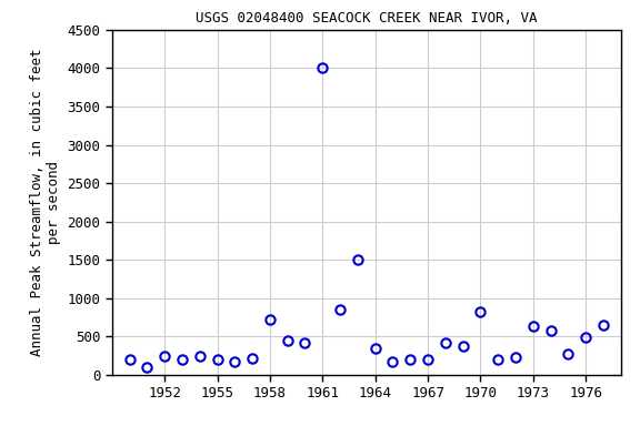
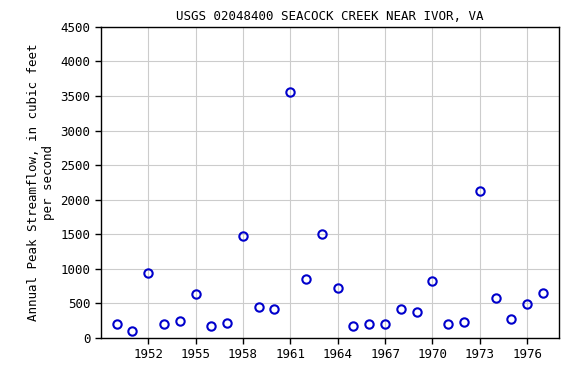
1952: 240 -> 940
1955: 200 -> 640
1958: 720 -> 1480
1961: 4010 -> 3560
1964: 350 -> 720
1973: 630 -> 2120
